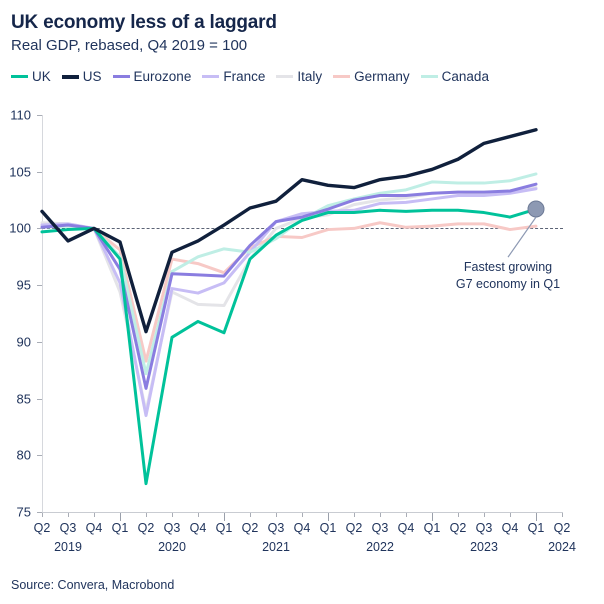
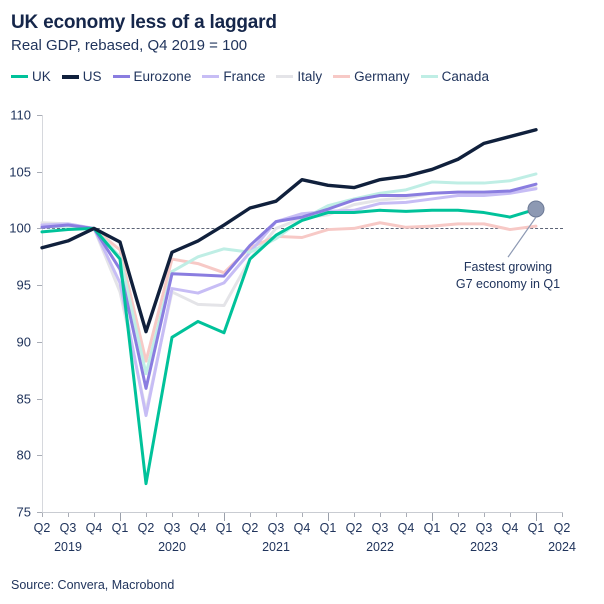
US/Q2 2019: 101.5 -> 98.3
